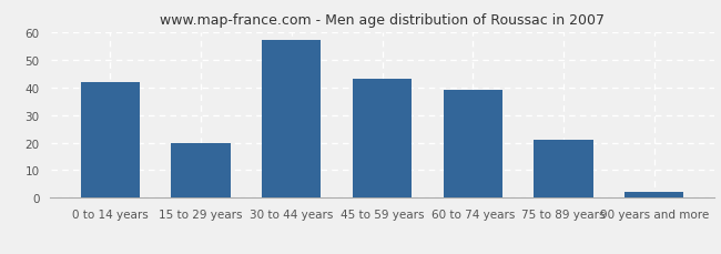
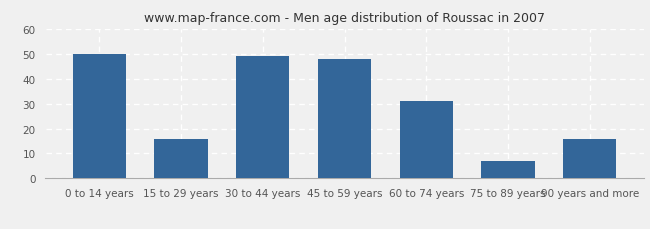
0 to 14 years: 42 -> 50
15 to 29 years: 20 -> 16
30 to 44 years: 57 -> 49
45 to 59 years: 43 -> 48
60 to 74 years: 39 -> 31
75 to 89 years: 21 -> 7
90 years and more: 2 -> 16
